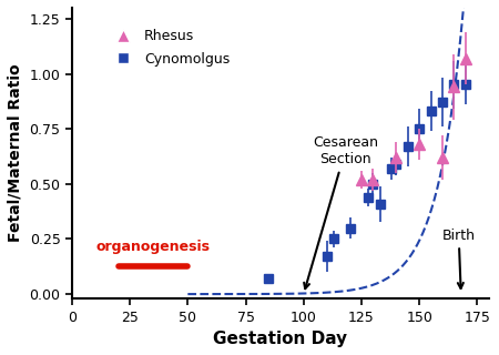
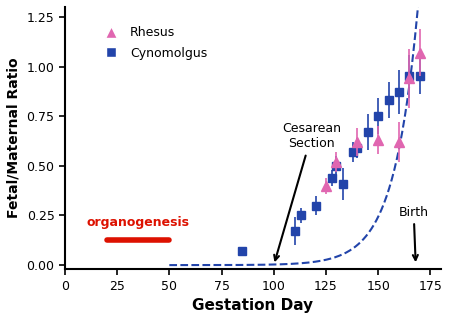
Rhesus/125: 0.52 -> 0.40
Rhesus/150: 0.68 -> 0.63
